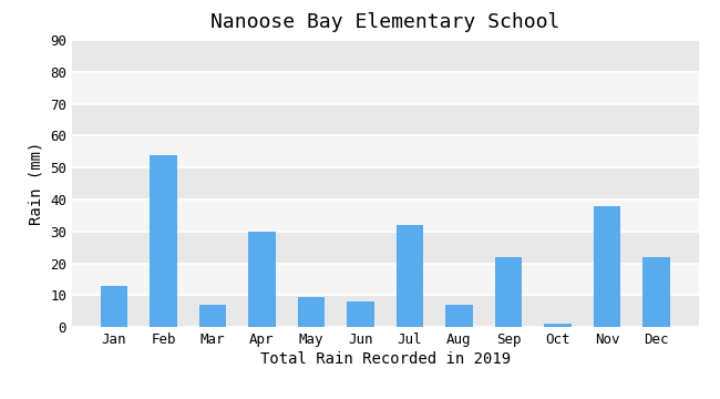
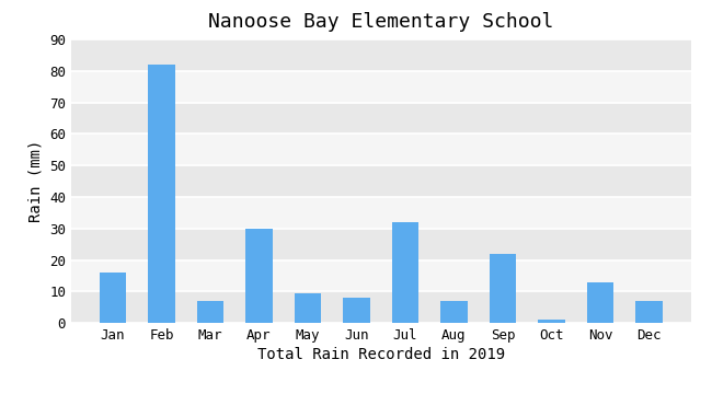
Jan: 13.0 -> 16.0
Feb: 54.0 -> 82.0
Nov: 38.0 -> 13.0
Dec: 22.0 -> 7.0
